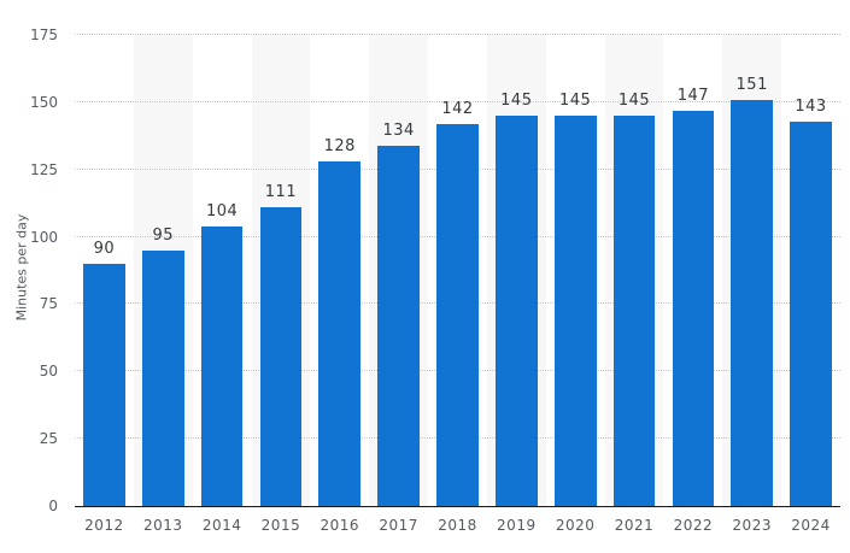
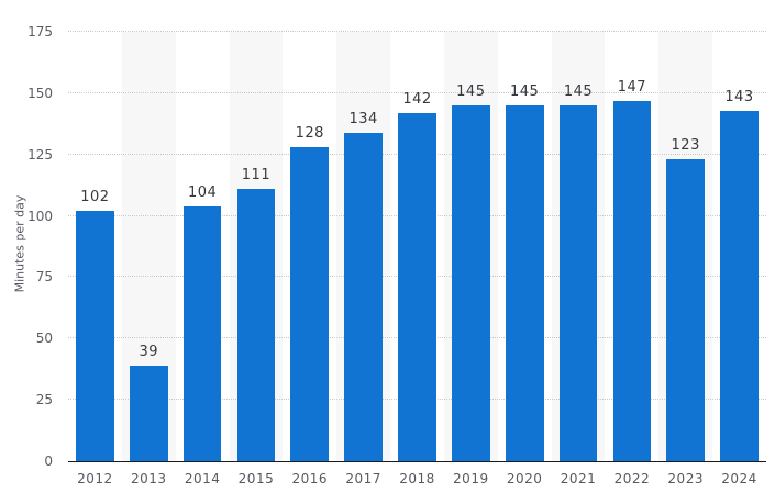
2012: 90 -> 102
2013: 95 -> 39
2023: 151 -> 123
